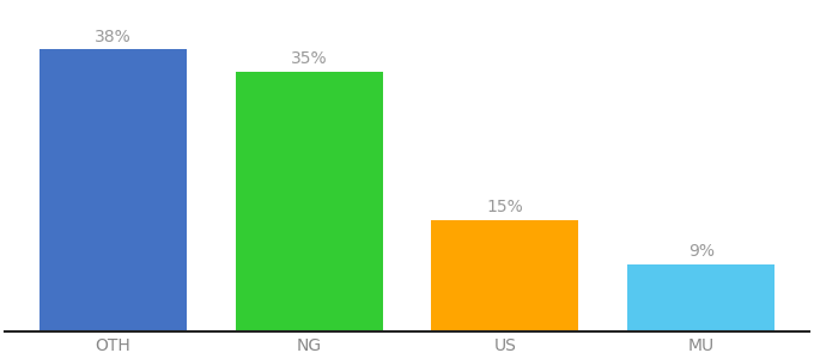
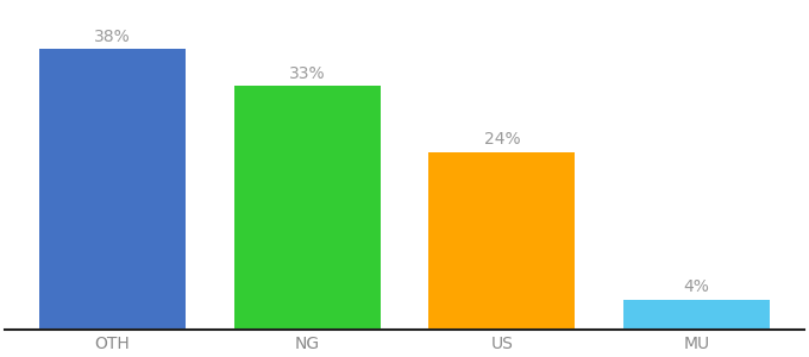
NG: 35% -> 33%
US: 15% -> 24%
MU: 9% -> 4%
